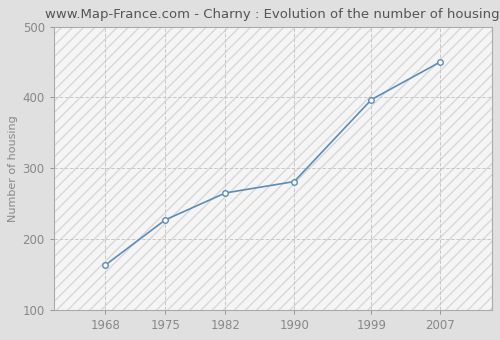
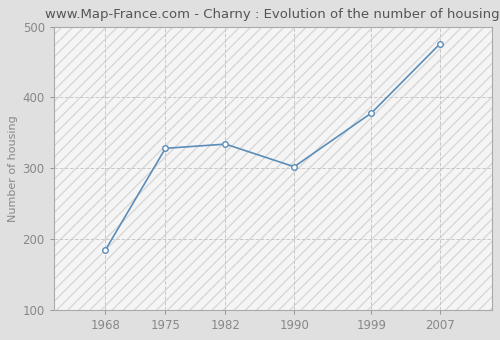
1968: 163 -> 184
1975: 227 -> 328
1982: 265 -> 334
1990: 281 -> 302
1999: 397 -> 378
2007: 450 -> 476
